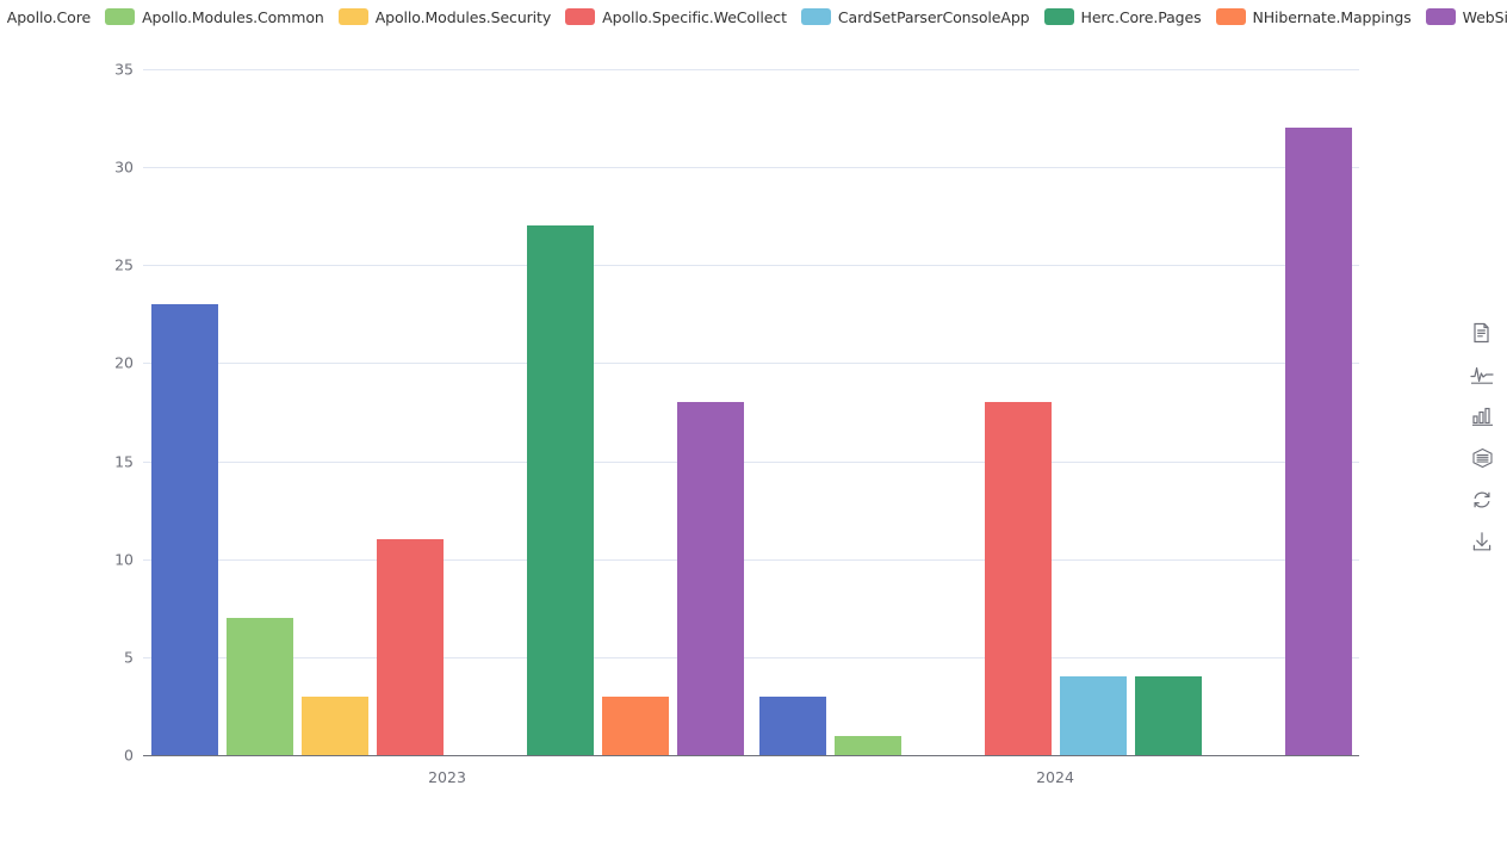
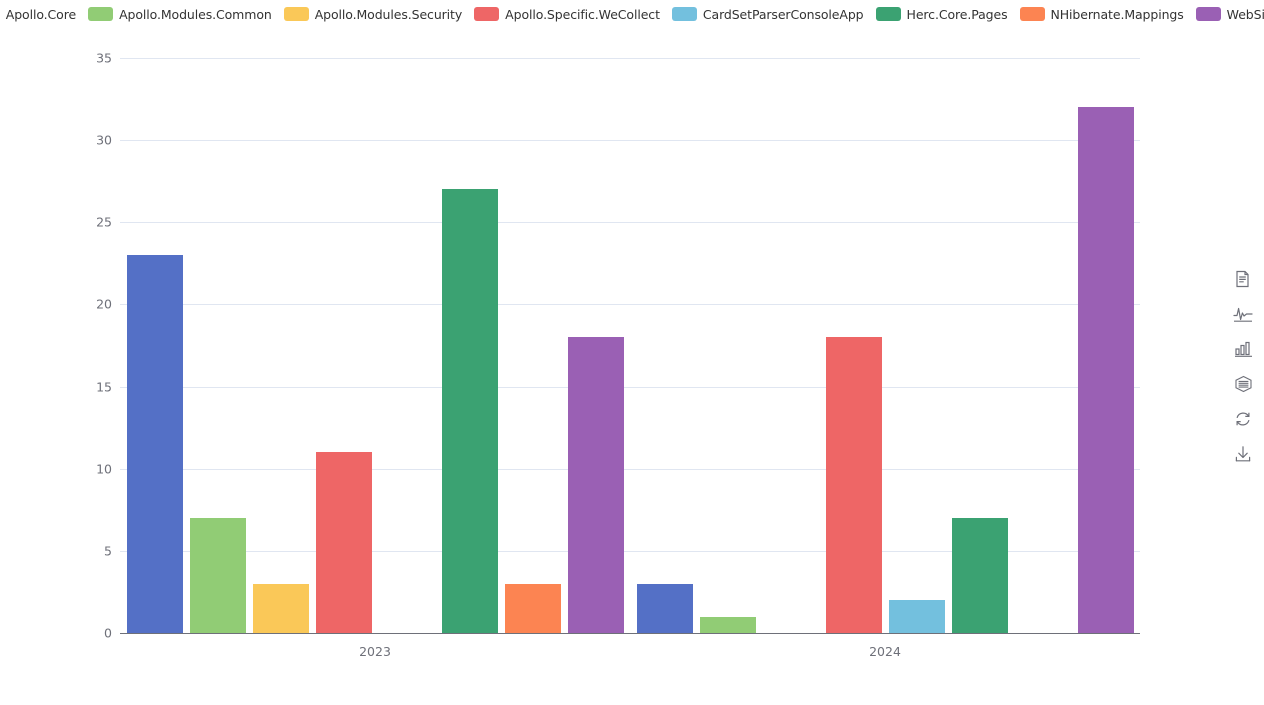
CardSetParserConsoleApp/2024: 4 -> 2
Herc.Core.Pages/2024: 4 -> 7
